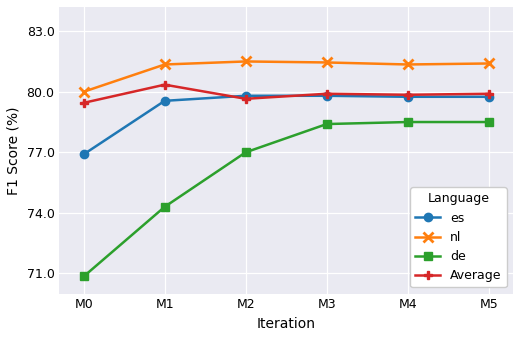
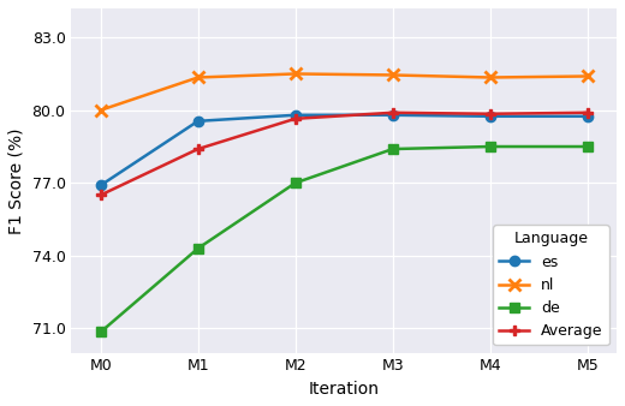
Average/M0: 79.45 -> 76.50
Average/M1: 80.35 -> 78.40
